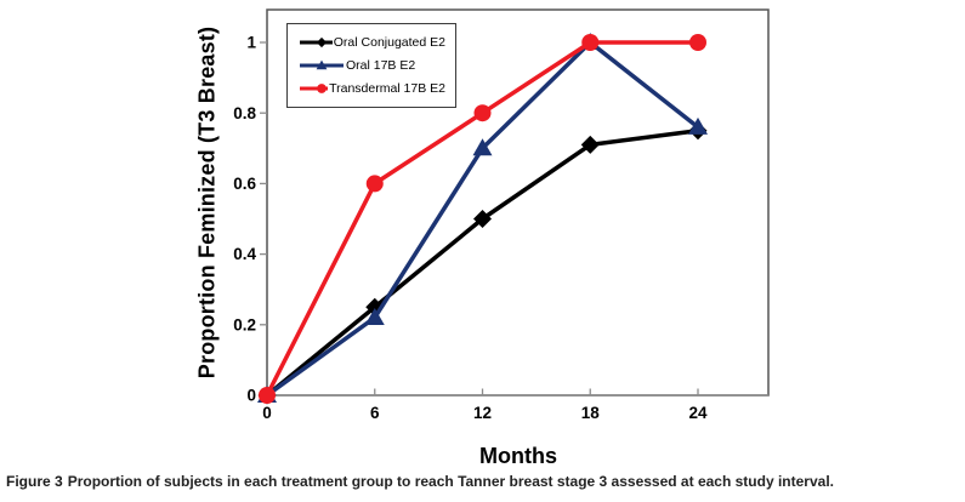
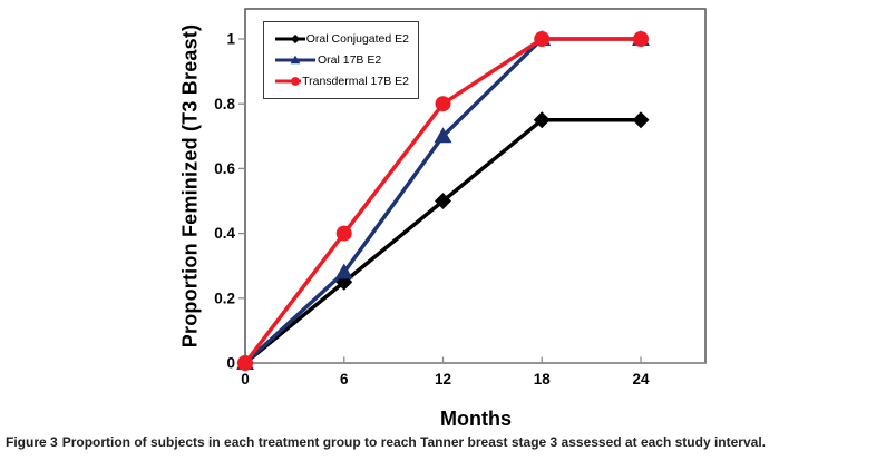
Oral 17B E2/6: 0.22 -> 0.28
Transdermal 17B E2/6: 0.6 -> 0.4
Oral Conjugated E2/18: 0.71 -> 0.75
Oral 17B E2/24: 0.76 -> 1.00
